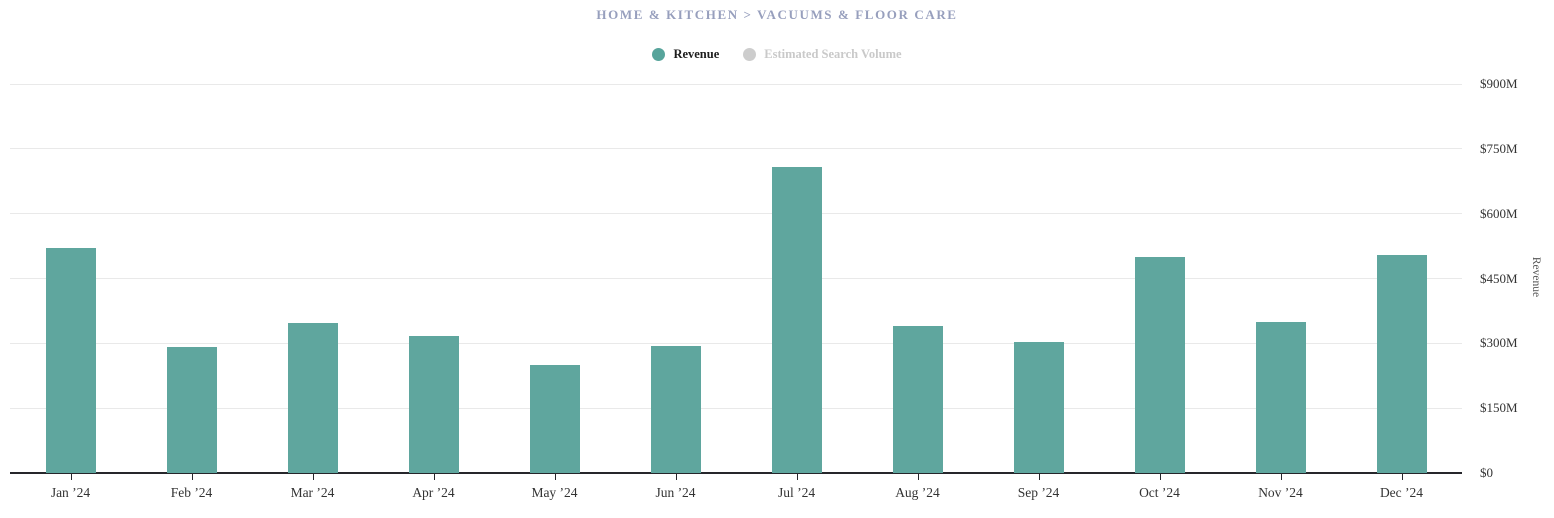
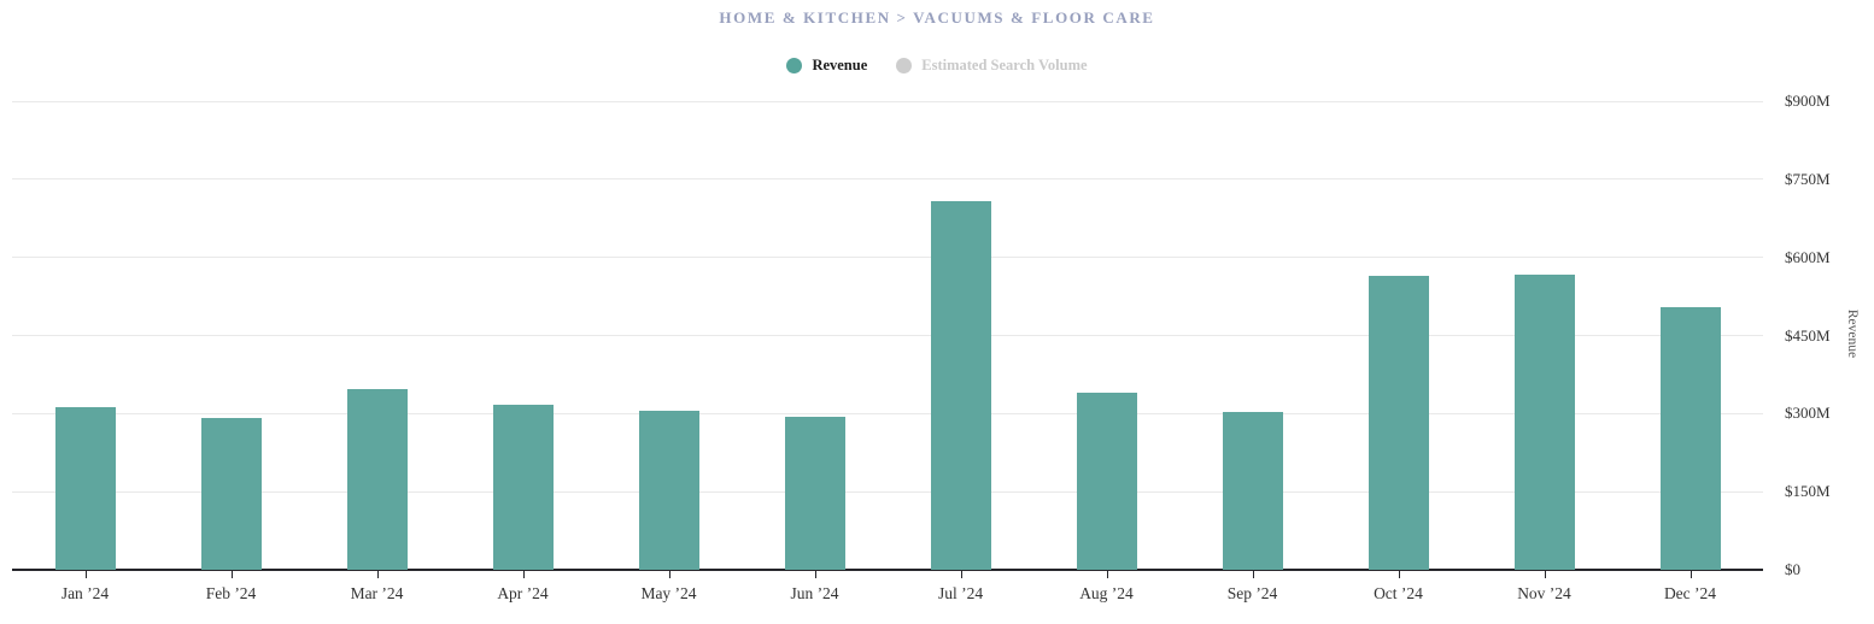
Jan ’24: $520M -> $310M
May ’24: $250M -> $300M
Oct ’24: $500M -> $560M
Nov ’24: $350M -> $570M
